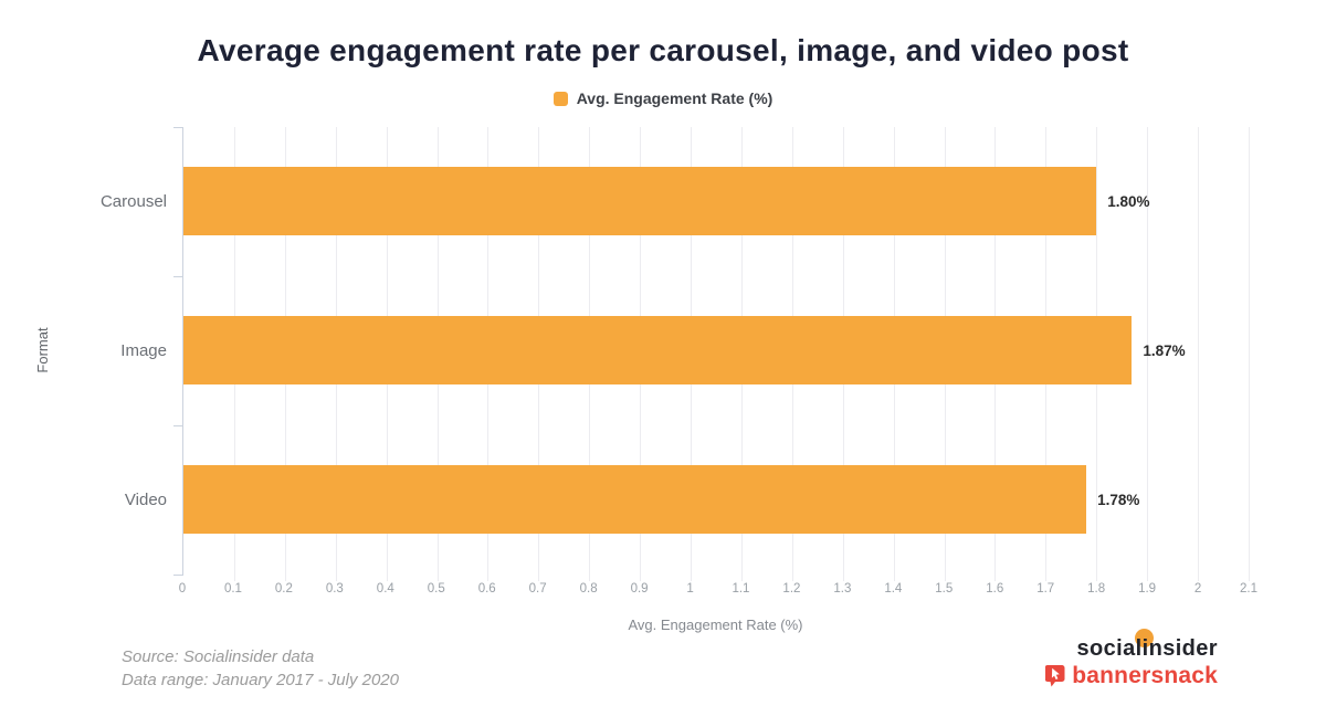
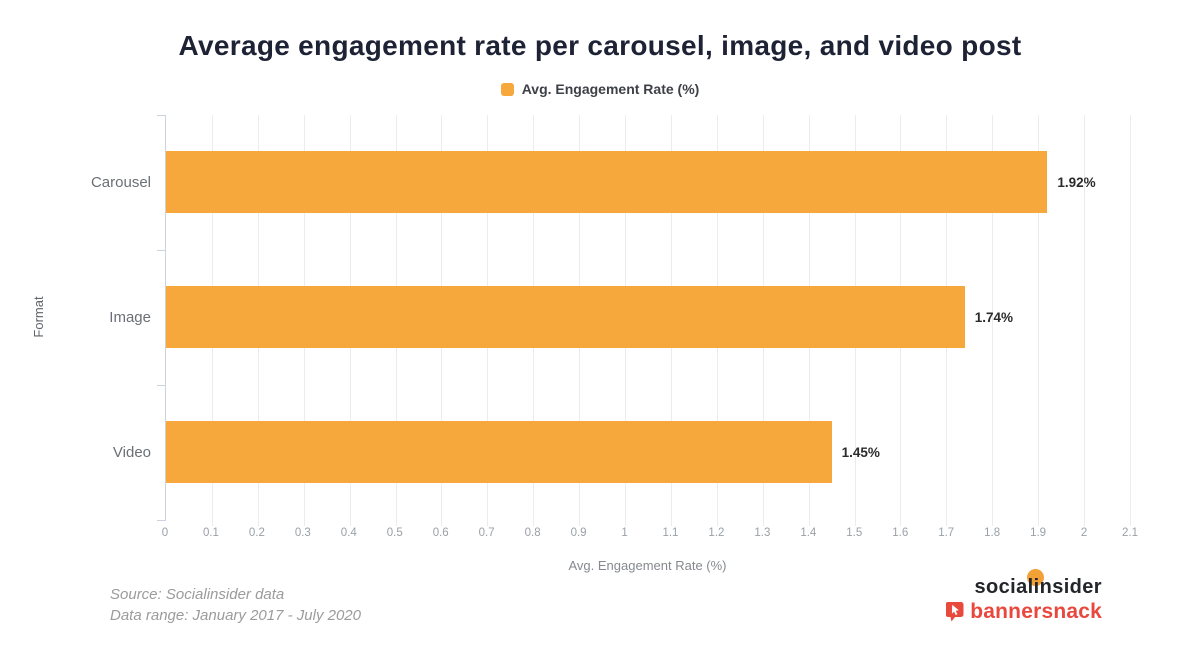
Carousel: 1.80% -> 1.92%
Image: 1.87% -> 1.74%
Video: 1.78% -> 1.45%
